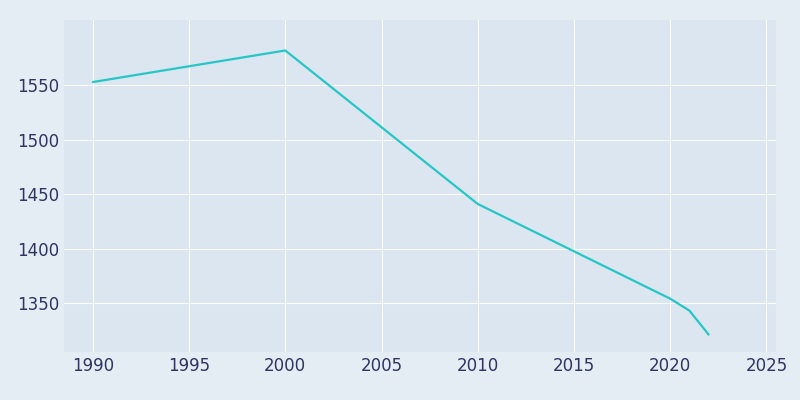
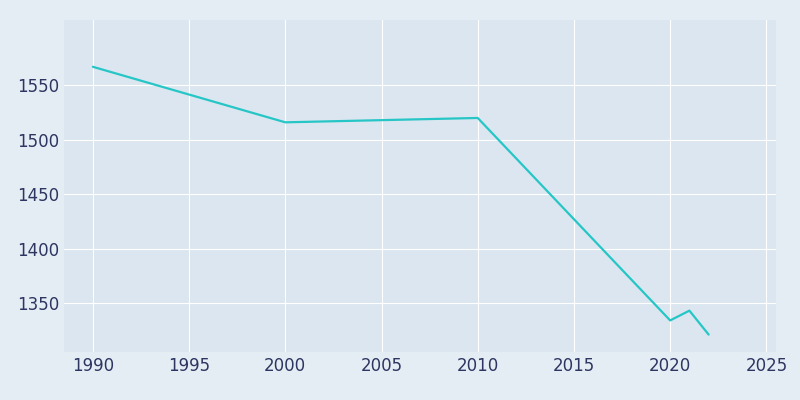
1990: 1553 -> 1567
2000: 1582 -> 1516
2010: 1441 -> 1520
2020: 1354 -> 1334
